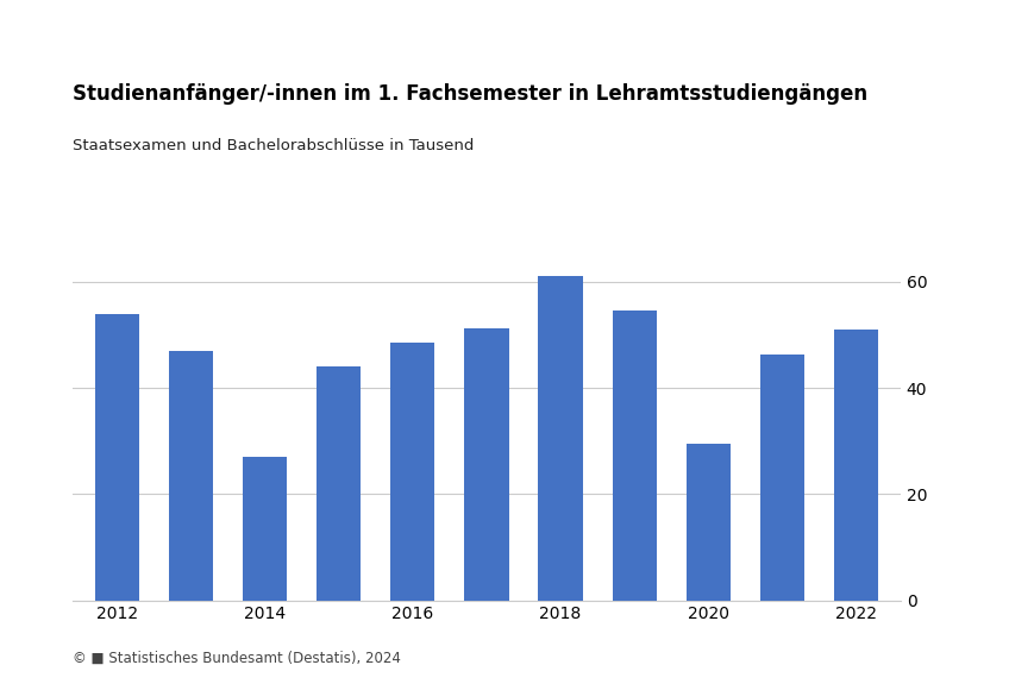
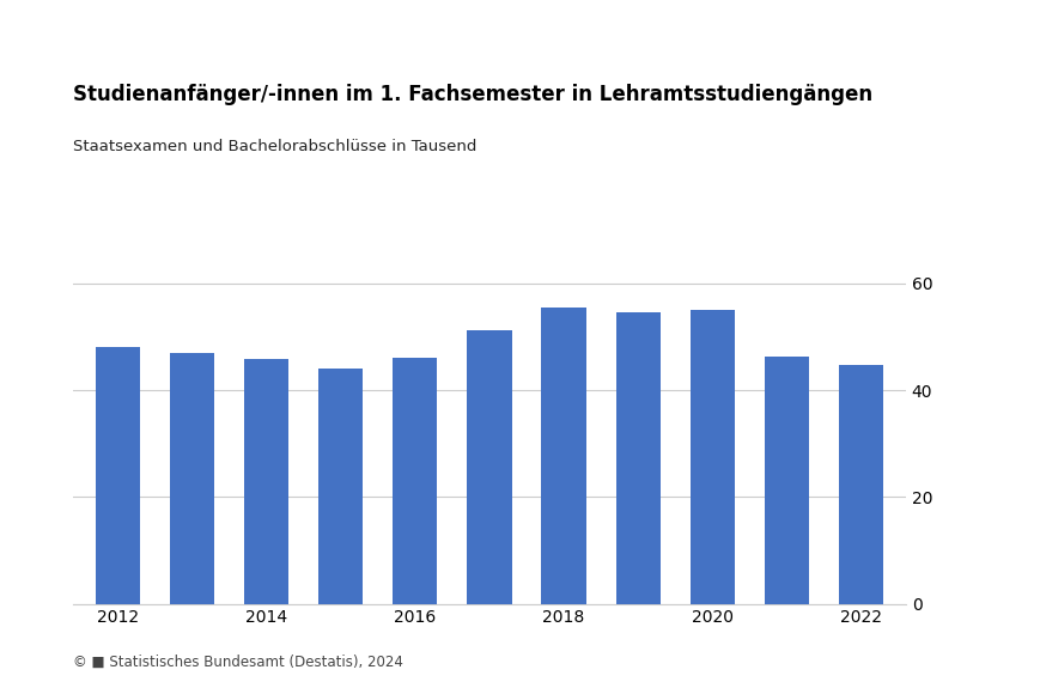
2012: 54.0 -> 48.2
2014: 27.0 -> 45.8
2016: 48.5 -> 46.0
2018: 61.0 -> 55.5
2020: 29.5 -> 55.0
2022: 51.0 -> 44.8
